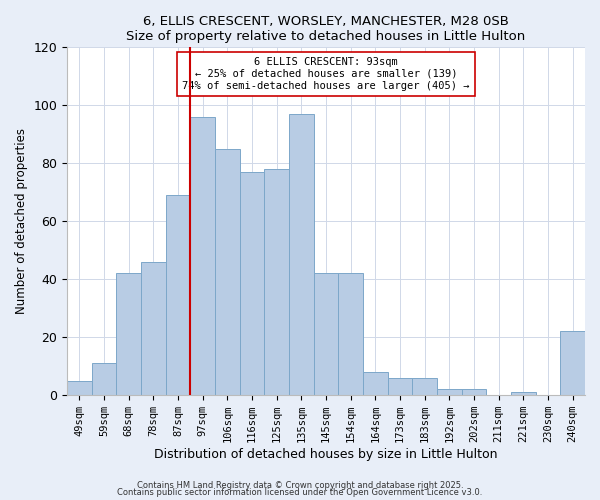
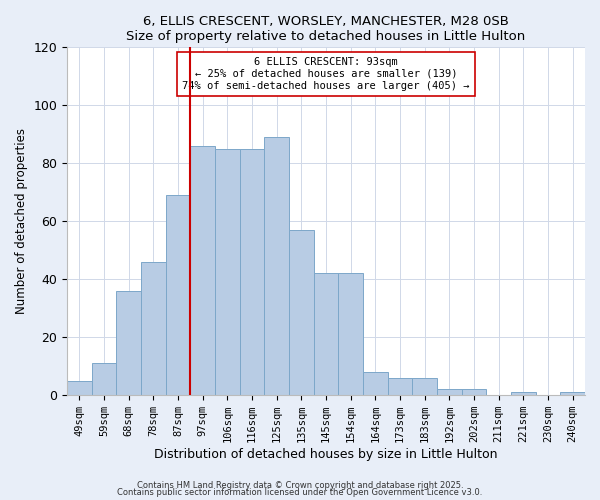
68sqm: 42 -> 36
97sqm: 96 -> 86
116sqm: 77 -> 85
125sqm: 78 -> 89
135sqm: 97 -> 57
240sqm: 22 -> 1
